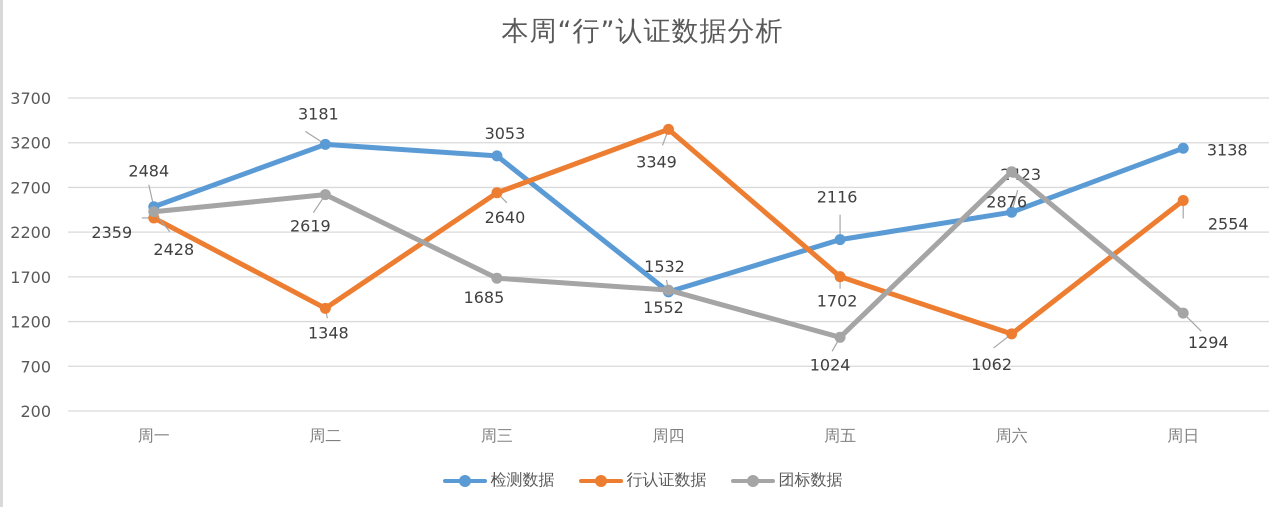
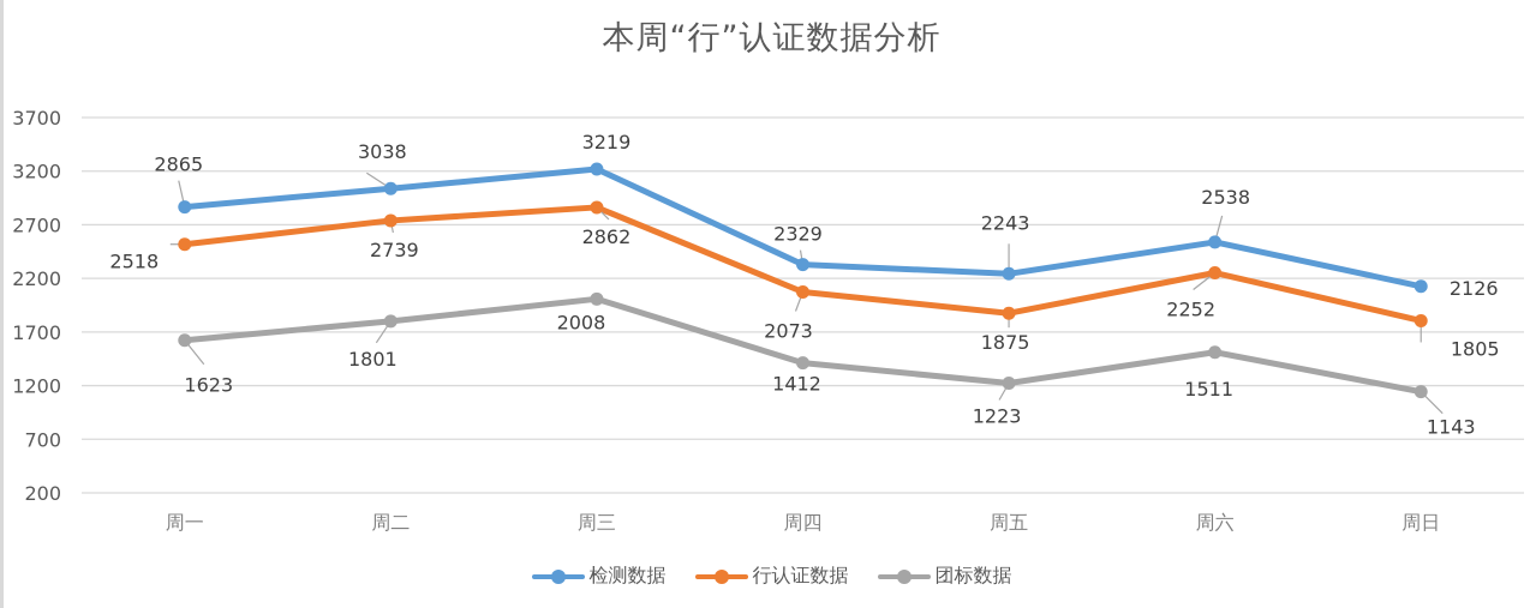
检测数据/周一: 2484 -> 2865
行认证数据/周一: 2359 -> 2518
团标数据/周一: 2428 -> 1623
检测数据/周二: 3181 -> 3038
行认证数据/周二: 1348 -> 2739
团标数据/周二: 2619 -> 1801
检测数据/周三: 3053 -> 3219
行认证数据/周三: 2640 -> 2862
团标数据/周三: 1685 -> 2008
检测数据/周四: 1532 -> 2329
行认证数据/周四: 3349 -> 2073
团标数据/周四: 1552 -> 1412
检测数据/周五: 2116 -> 2243
行认证数据/周五: 1702 -> 1875
团标数据/周五: 1024 -> 1223
检测数据/周六: 2423 -> 2538
行认证数据/周六: 1062 -> 2252
团标数据/周六: 2876 -> 1511
检测数据/周日: 3138 -> 2126
行认证数据/周日: 2554 -> 1805
团标数据/周日: 1294 -> 1143
